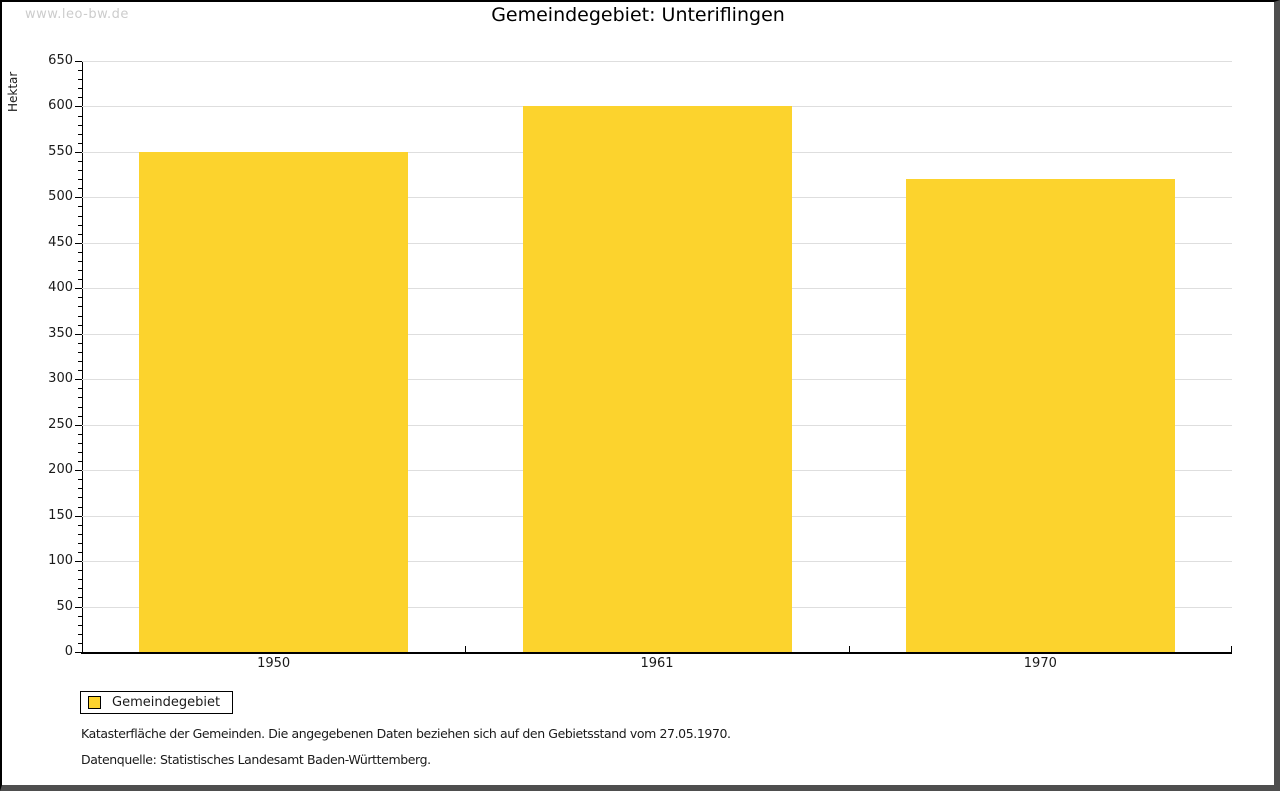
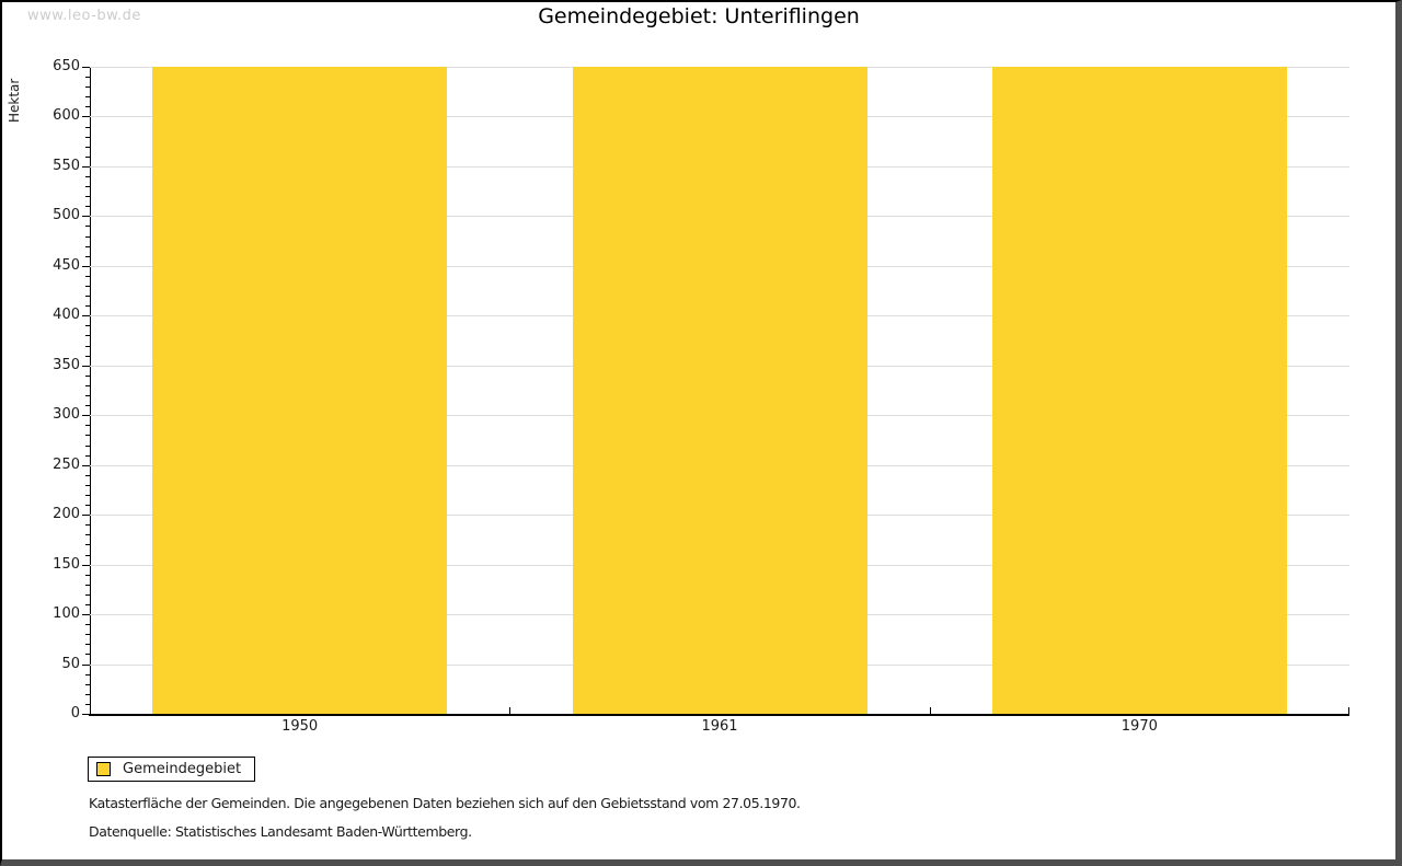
1950: 550 -> 650
1961: 600 -> 650
1970: 520 -> 650
